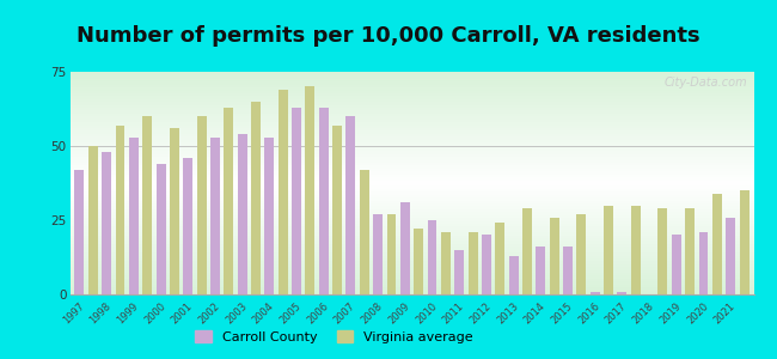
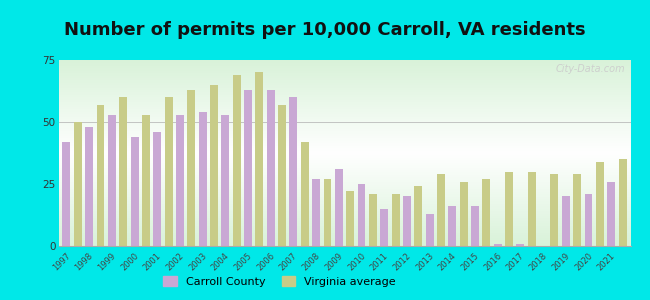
Virginia average/2000: 56 -> 53
